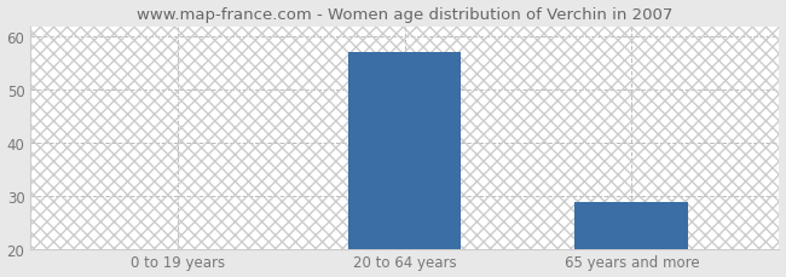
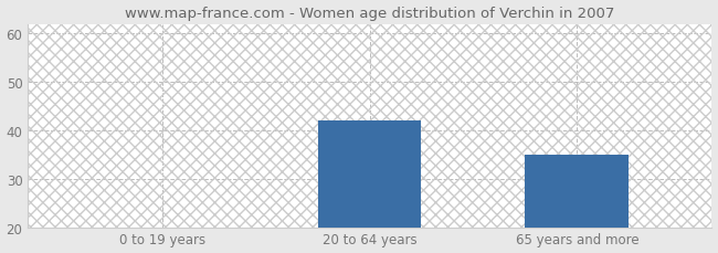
20 to 64 years: 57 -> 42
65 years and more: 29 -> 35
